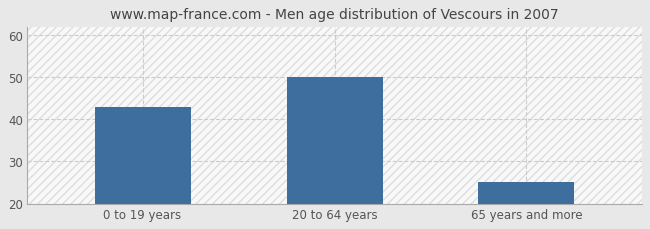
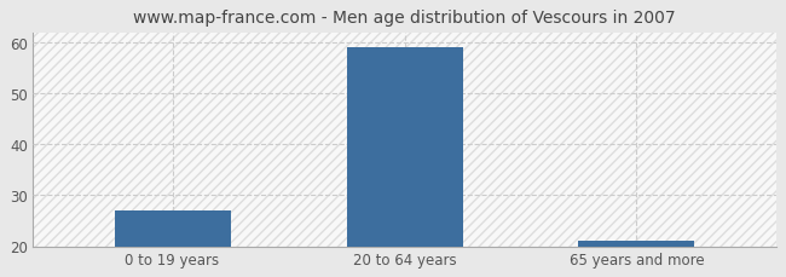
0 to 19 years: 43 -> 27
20 to 64 years: 50 -> 59
65 years and more: 25 -> 21
